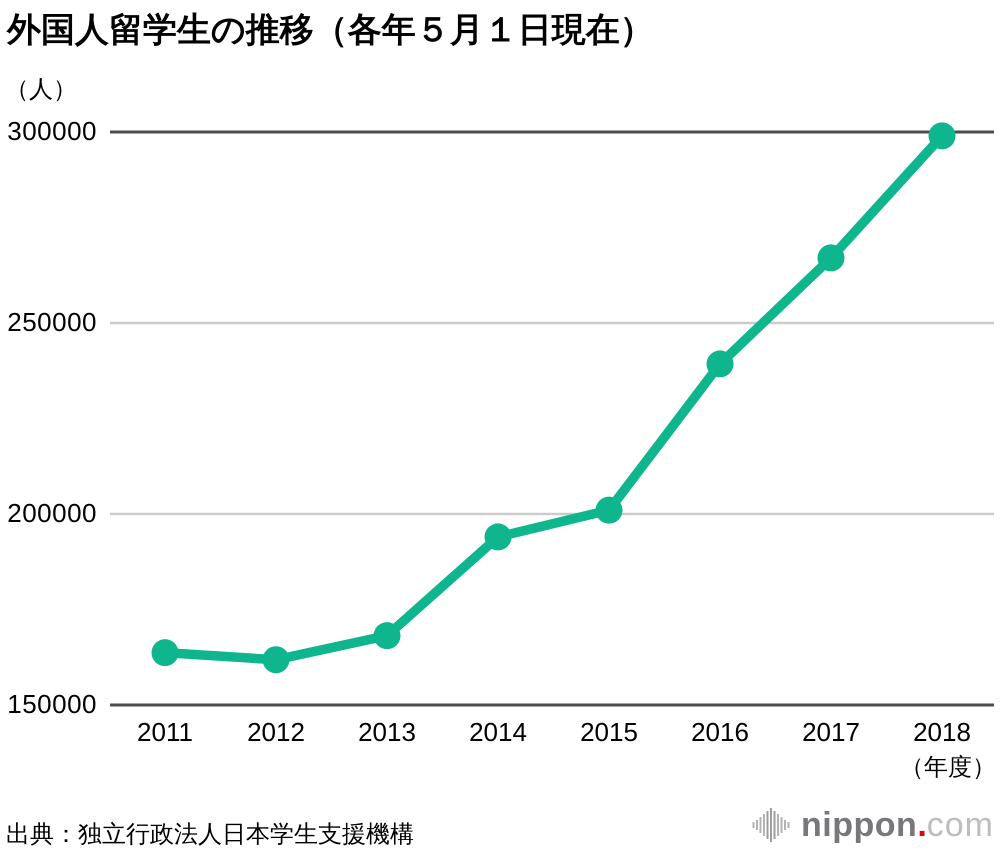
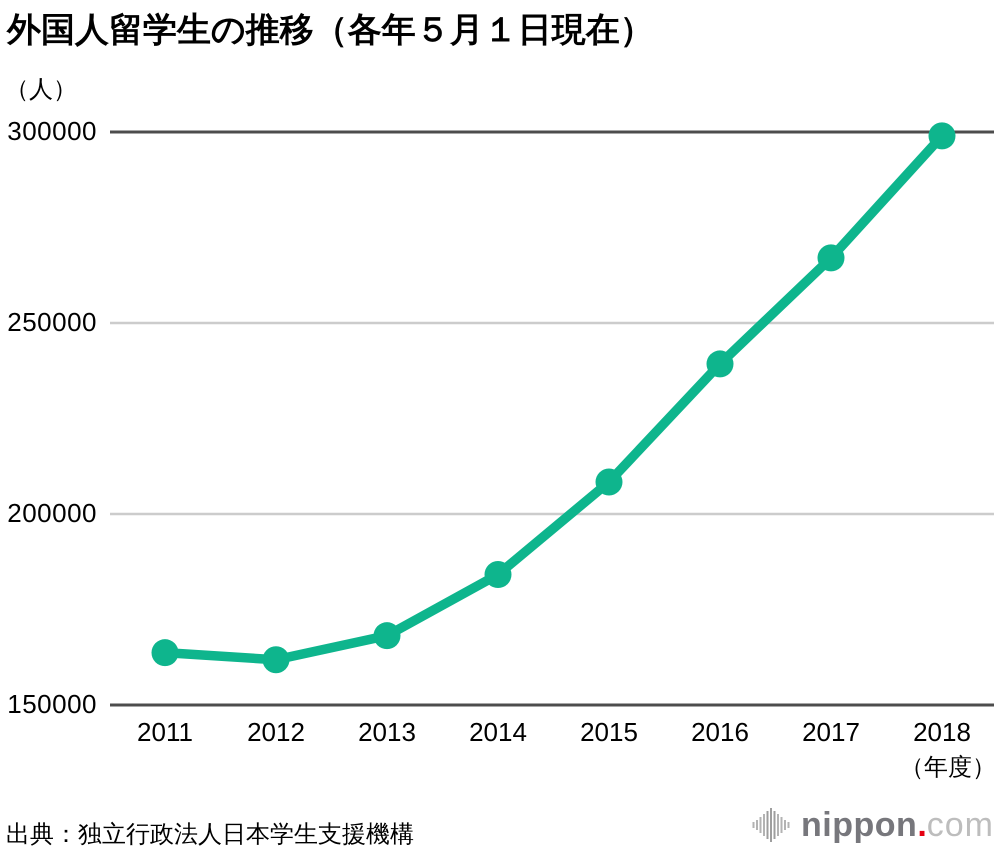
2014: 194000 -> 184000
2015: 201000 -> 208000
